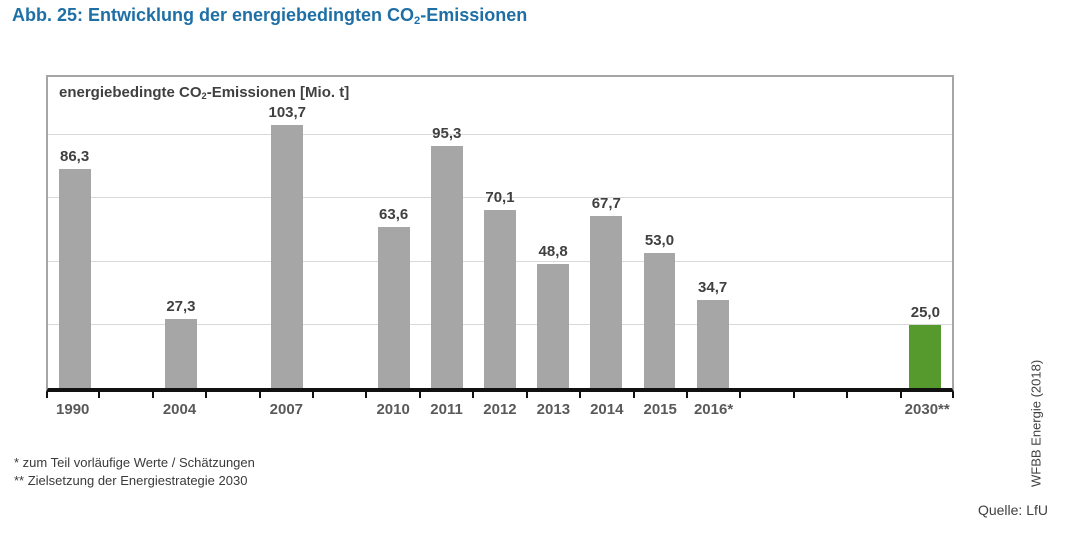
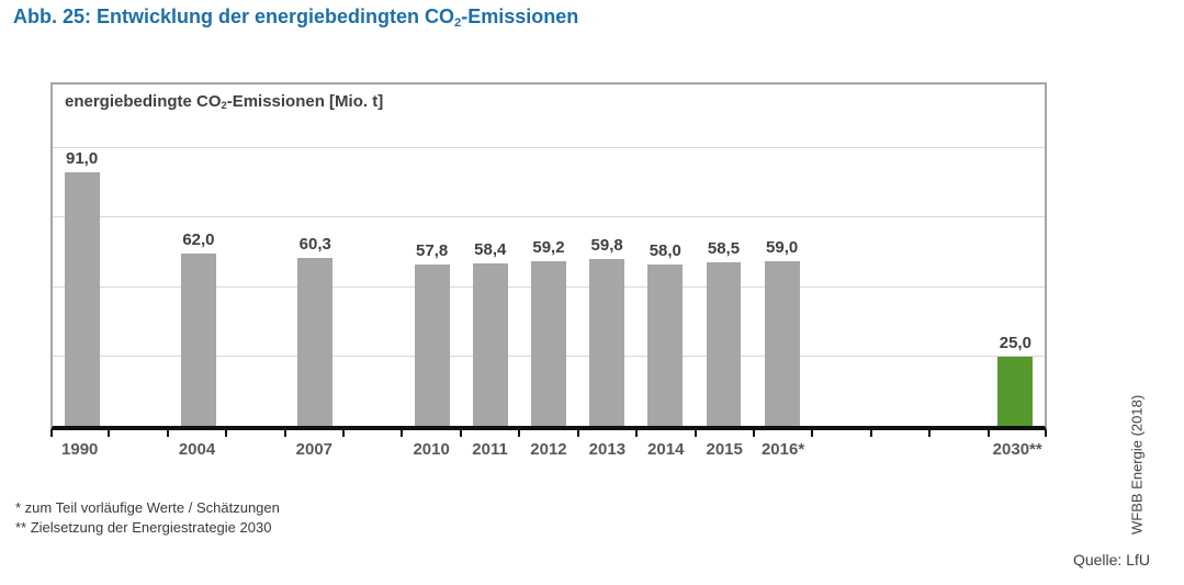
1990: 86,3 -> 91,0
2004: 27,3 -> 62,0
2007: 103,7 -> 60,3
2010: 63,6 -> 57,8
2011: 95,3 -> 58,4
2012: 70,1 -> 59,2
2013: 48,8 -> 59,8
2014: 67,7 -> 58,0
2015: 53,0 -> 58,5
2016*: 34,7 -> 59,0
